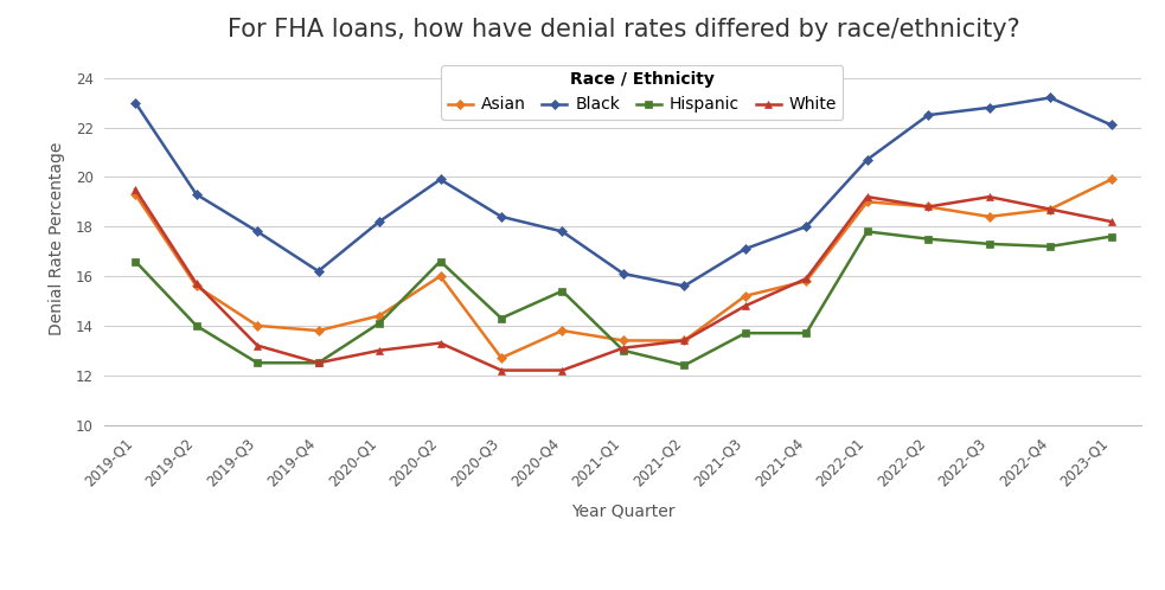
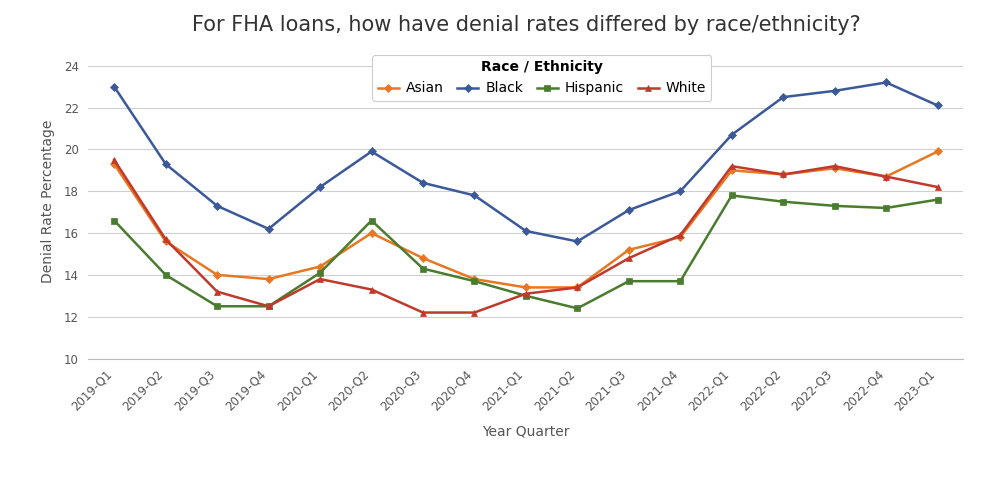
Black/2019-Q3: 17.8 -> 17.3
White/2020-Q1: 13.0 -> 13.8
Asian/2020-Q3: 12.7 -> 14.8
Hispanic/2020-Q4: 15.4 -> 13.7
Asian/2022-Q3: 18.4 -> 19.1
